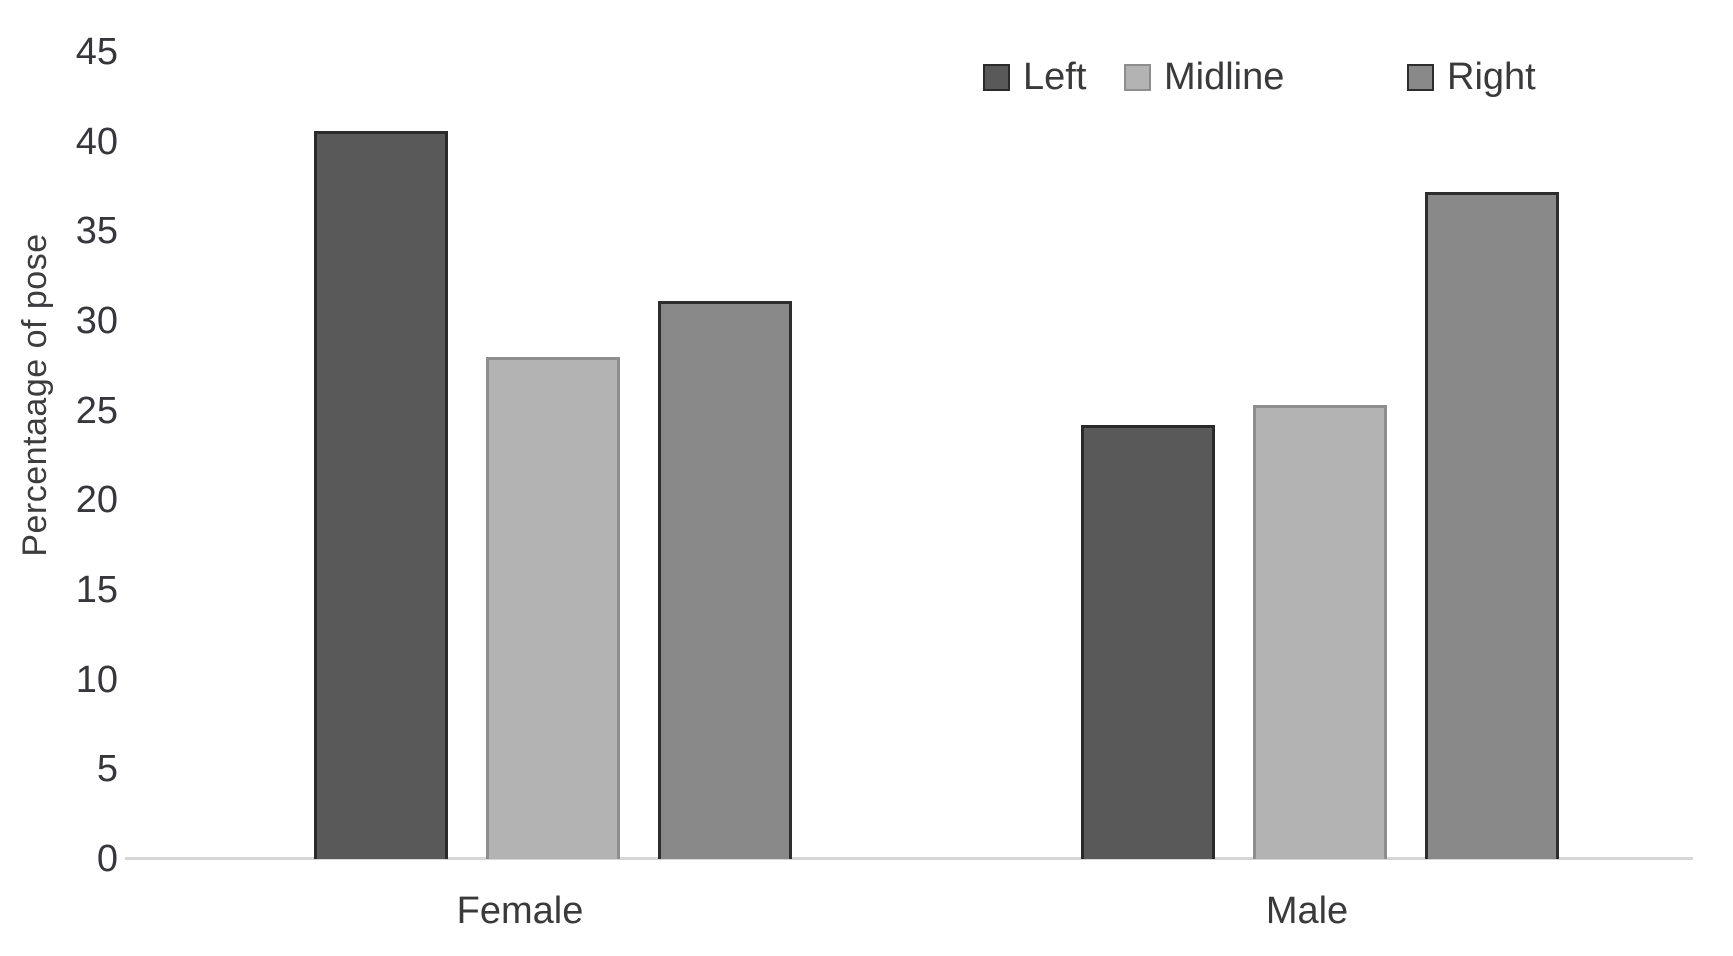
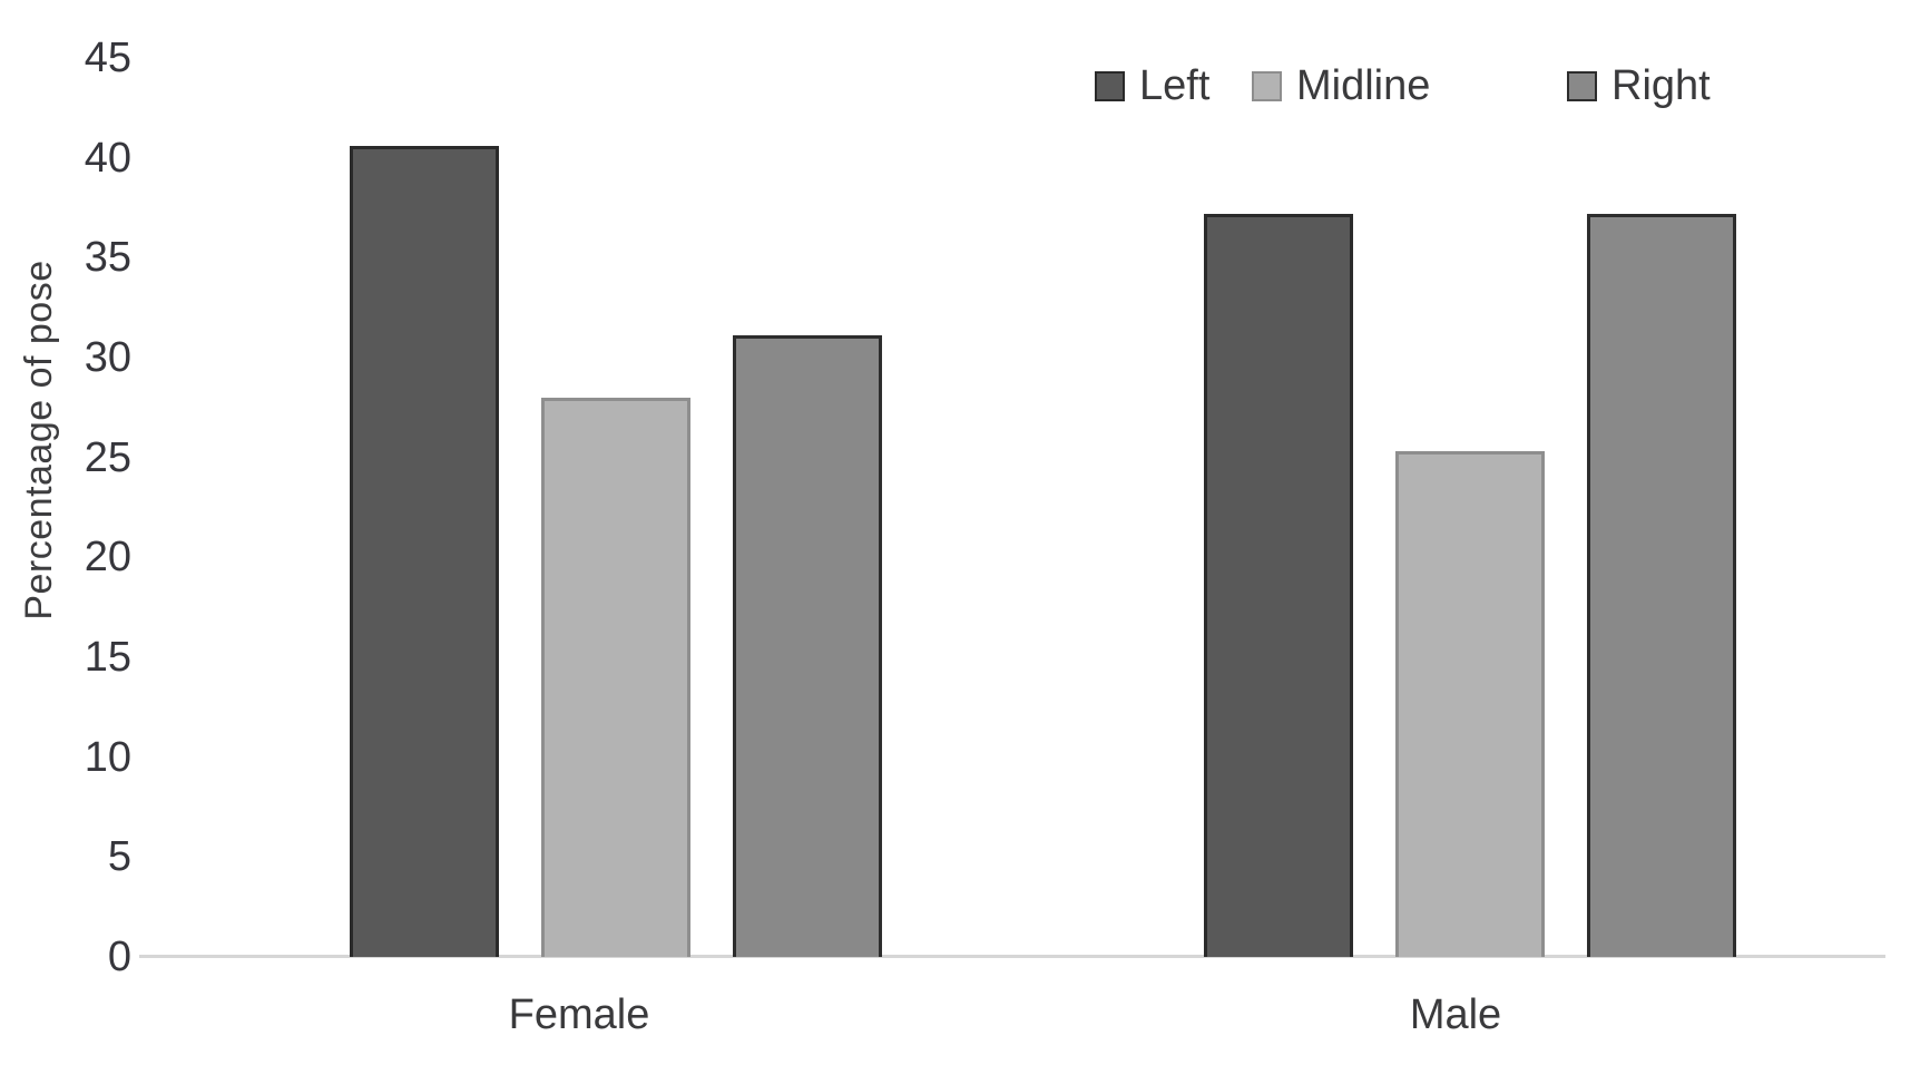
Left/Male: 24.2 -> 37.2
